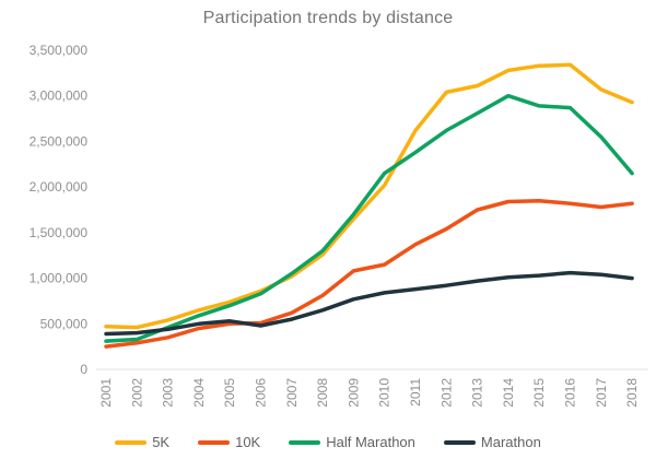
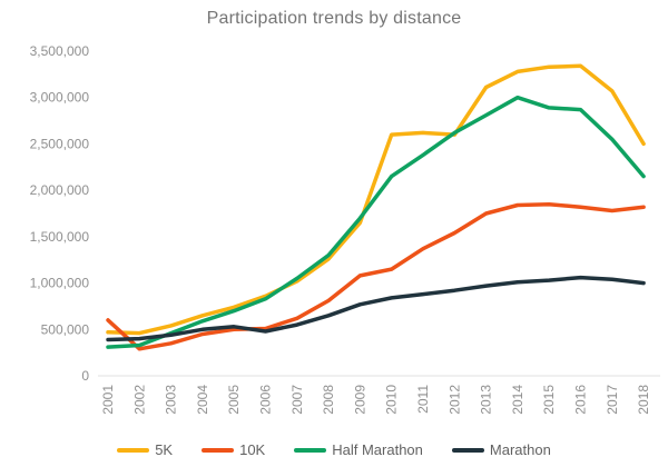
10K/2001: 200000 -> 600000
5K/2010: 2000000 -> 2600000
5K/2012: 3000000 -> 2600000
5K/2018: 2900000 -> 2500000
